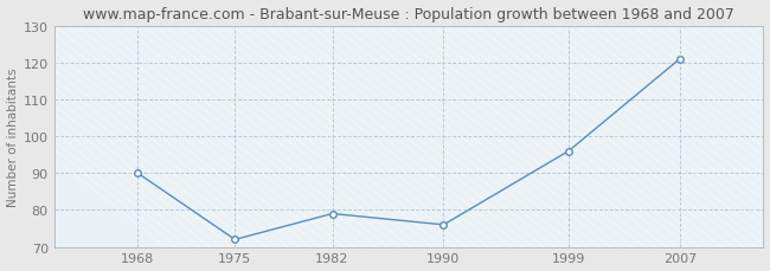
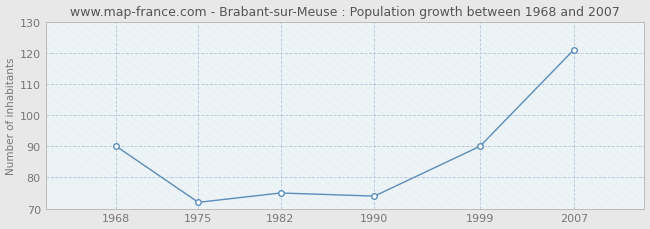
1982: 79 -> 75
1990: 76 -> 74
1999: 96 -> 90
